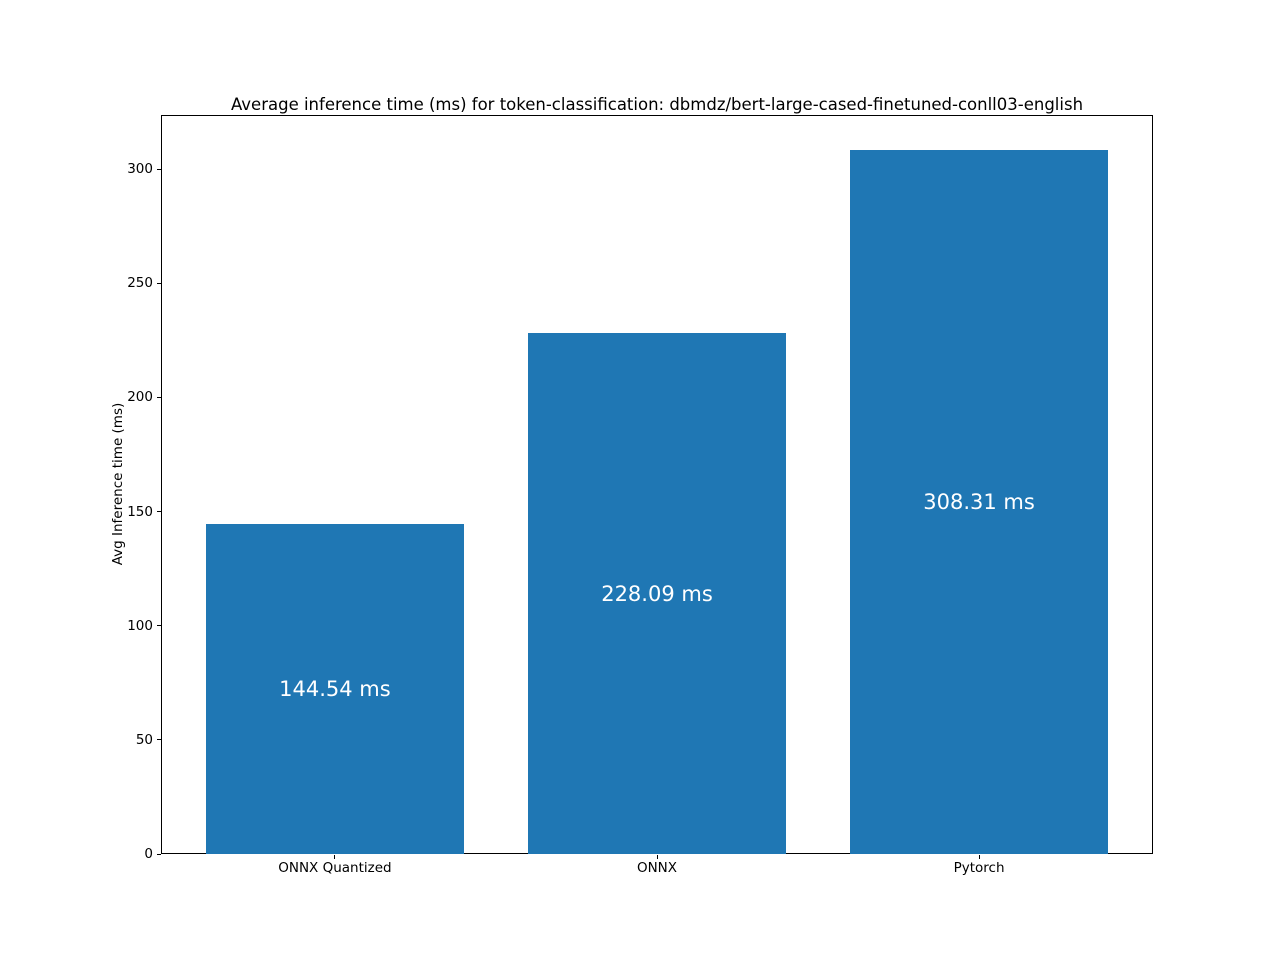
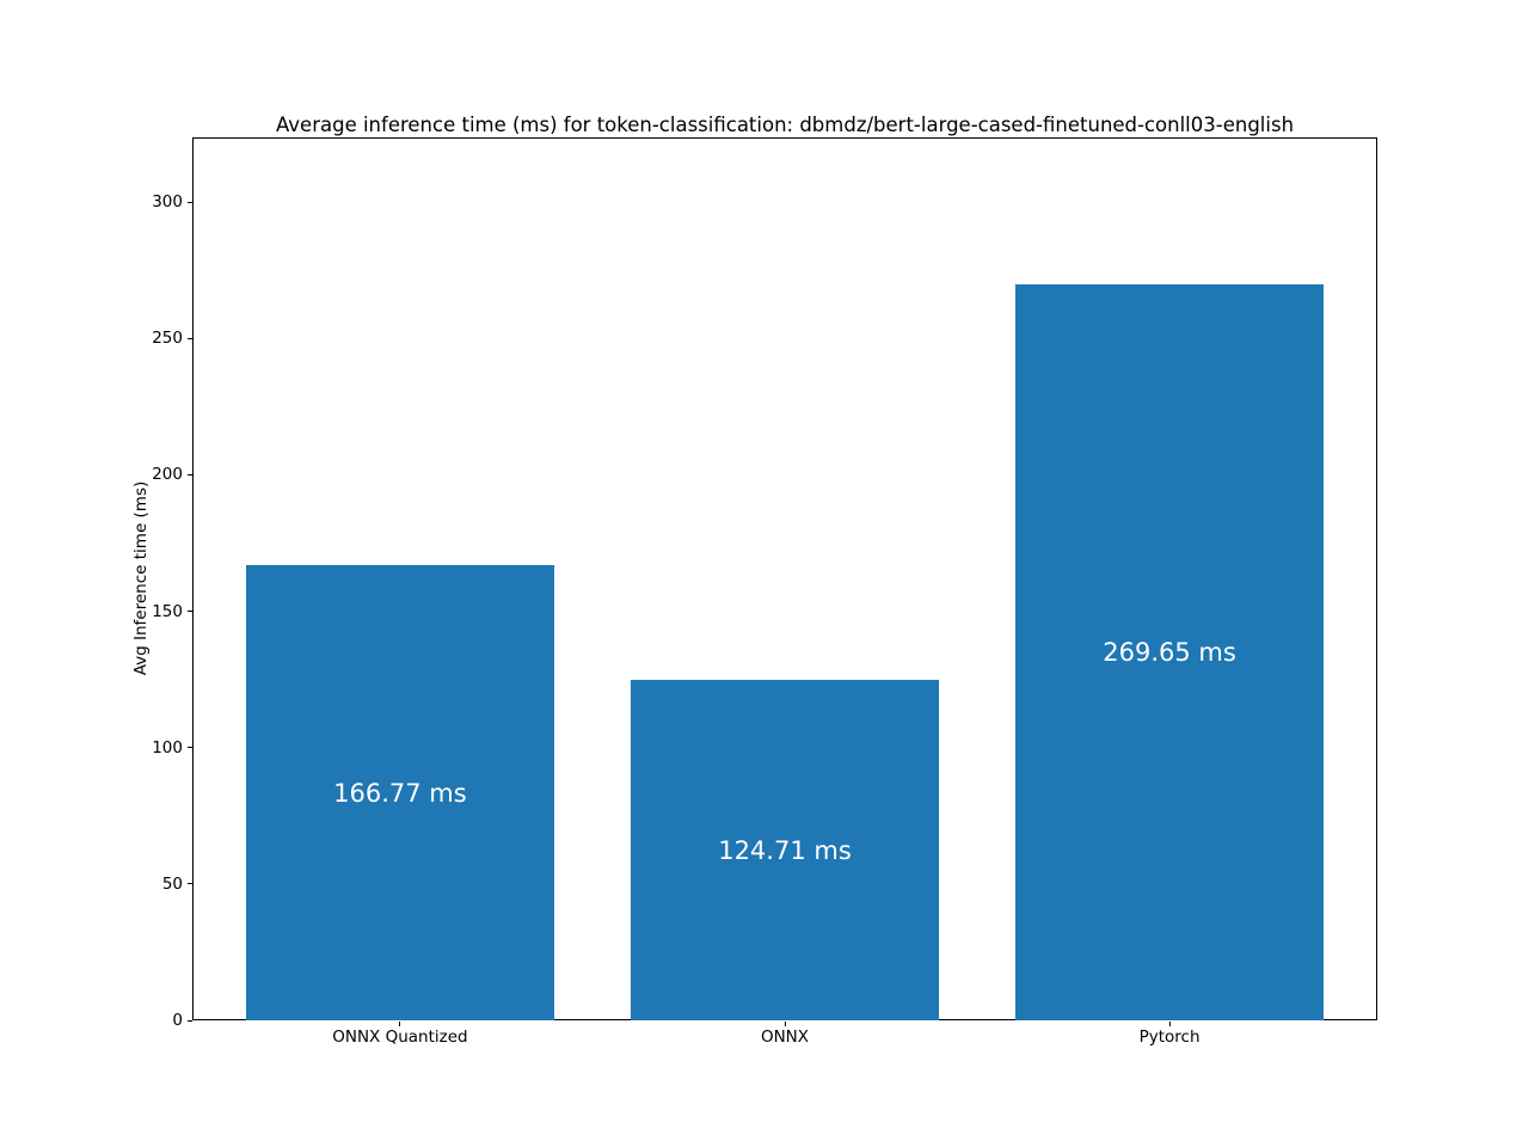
ONNX Quantized: 144.54 -> 166.77
ONNX: 228.09 -> 124.71
Pytorch: 308.31 -> 269.65
